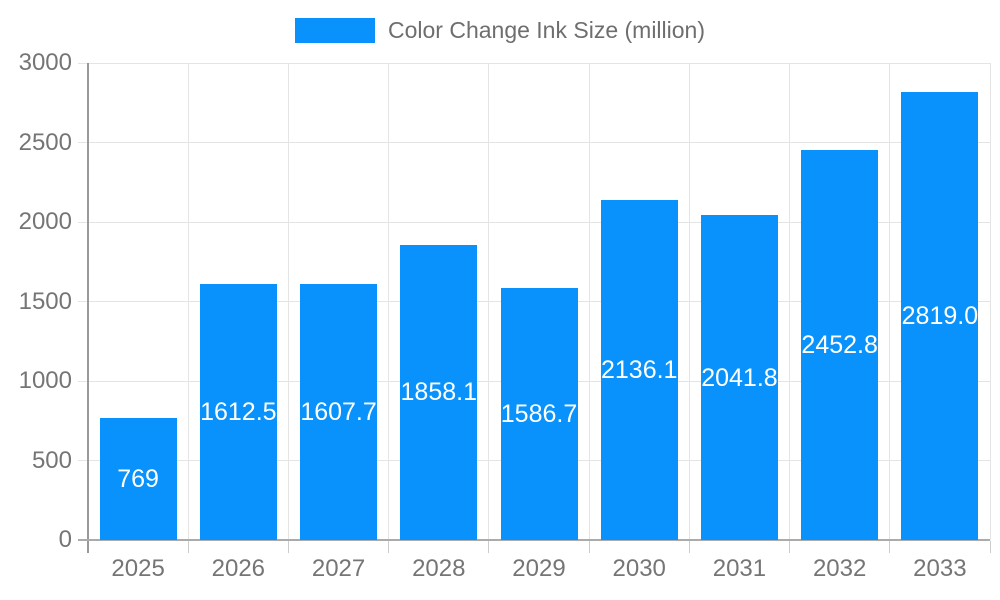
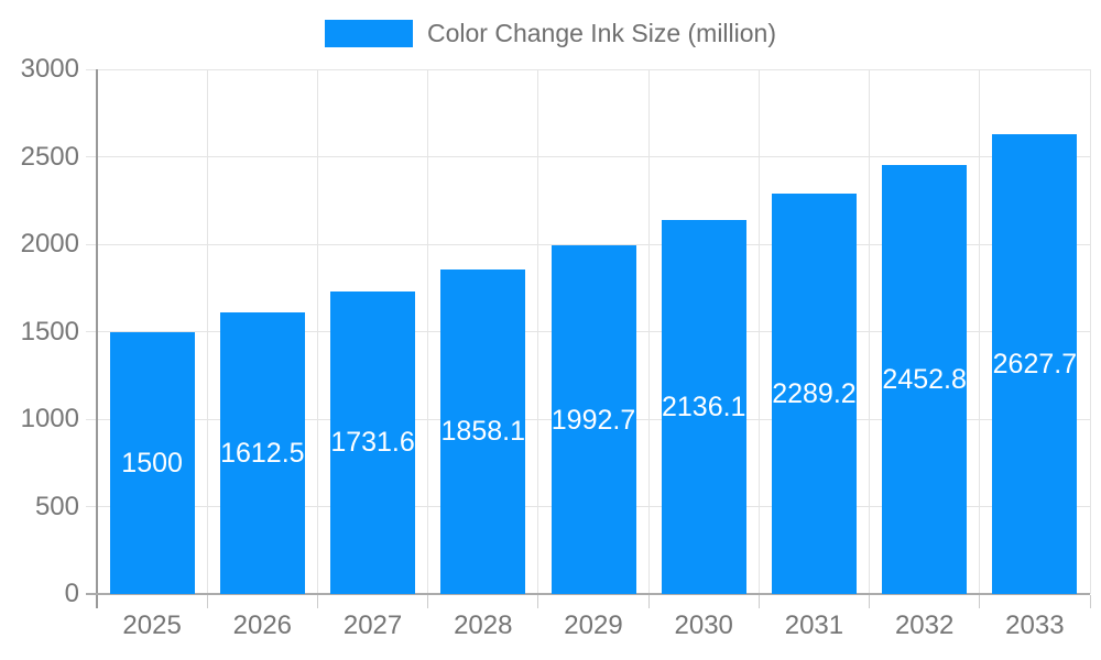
2025: 769 -> 1500
2027: 1607.7 -> 1731.6
2029: 1586.7 -> 1992.7
2031: 2041.8 -> 2289.2
2033: 2819.0 -> 2627.7
